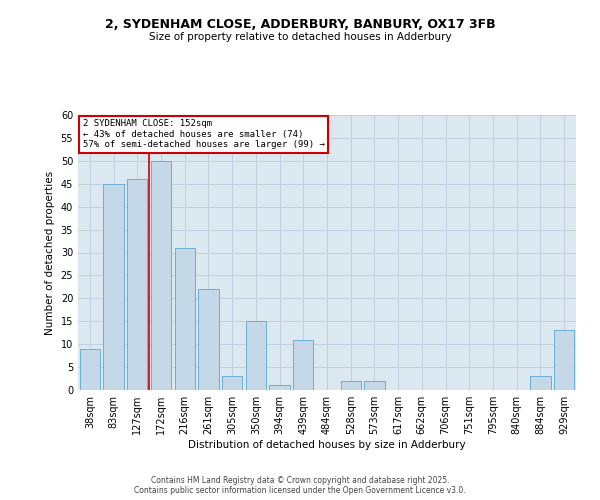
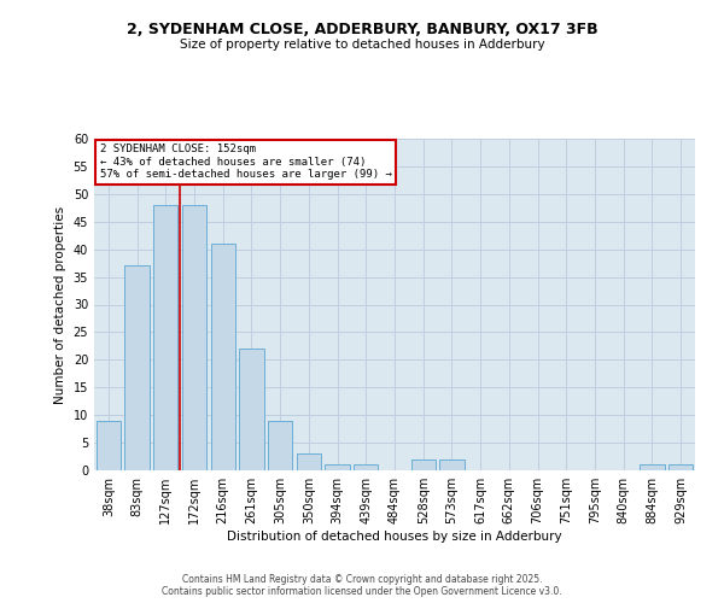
83sqm: 45 -> 37
127sqm: 46 -> 48
172sqm: 50 -> 48
216sqm: 31 -> 41
305sqm: 3 -> 9
350sqm: 15 -> 3
439sqm: 11 -> 1
884sqm: 3 -> 1
929sqm: 13 -> 1
